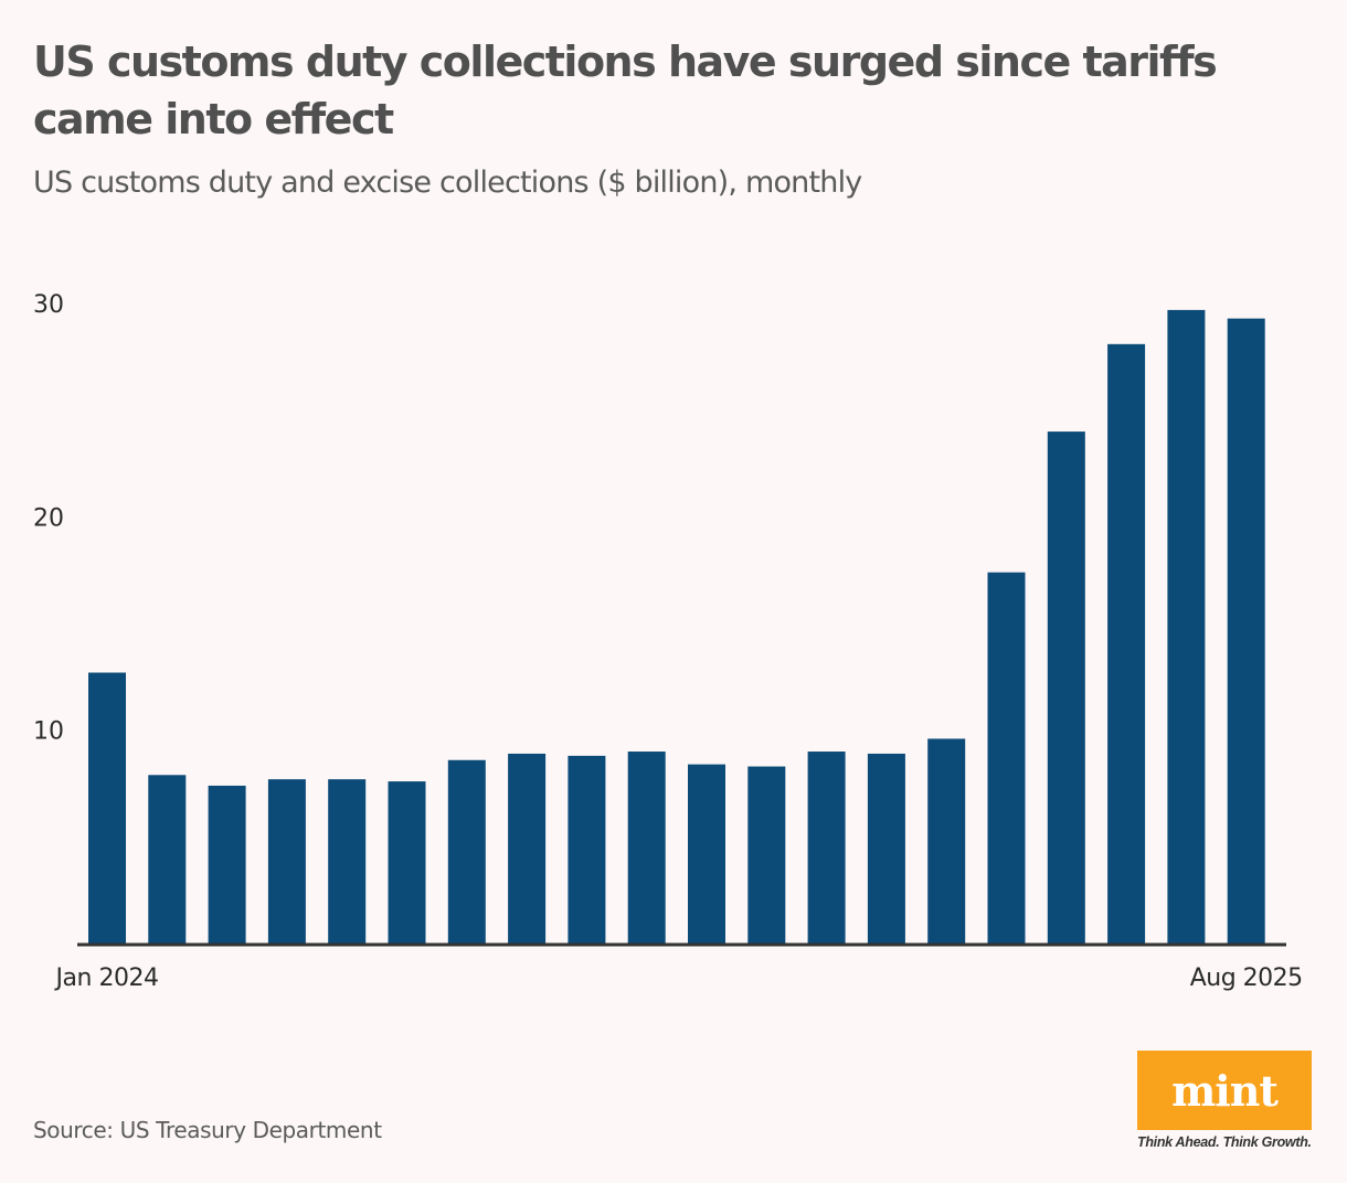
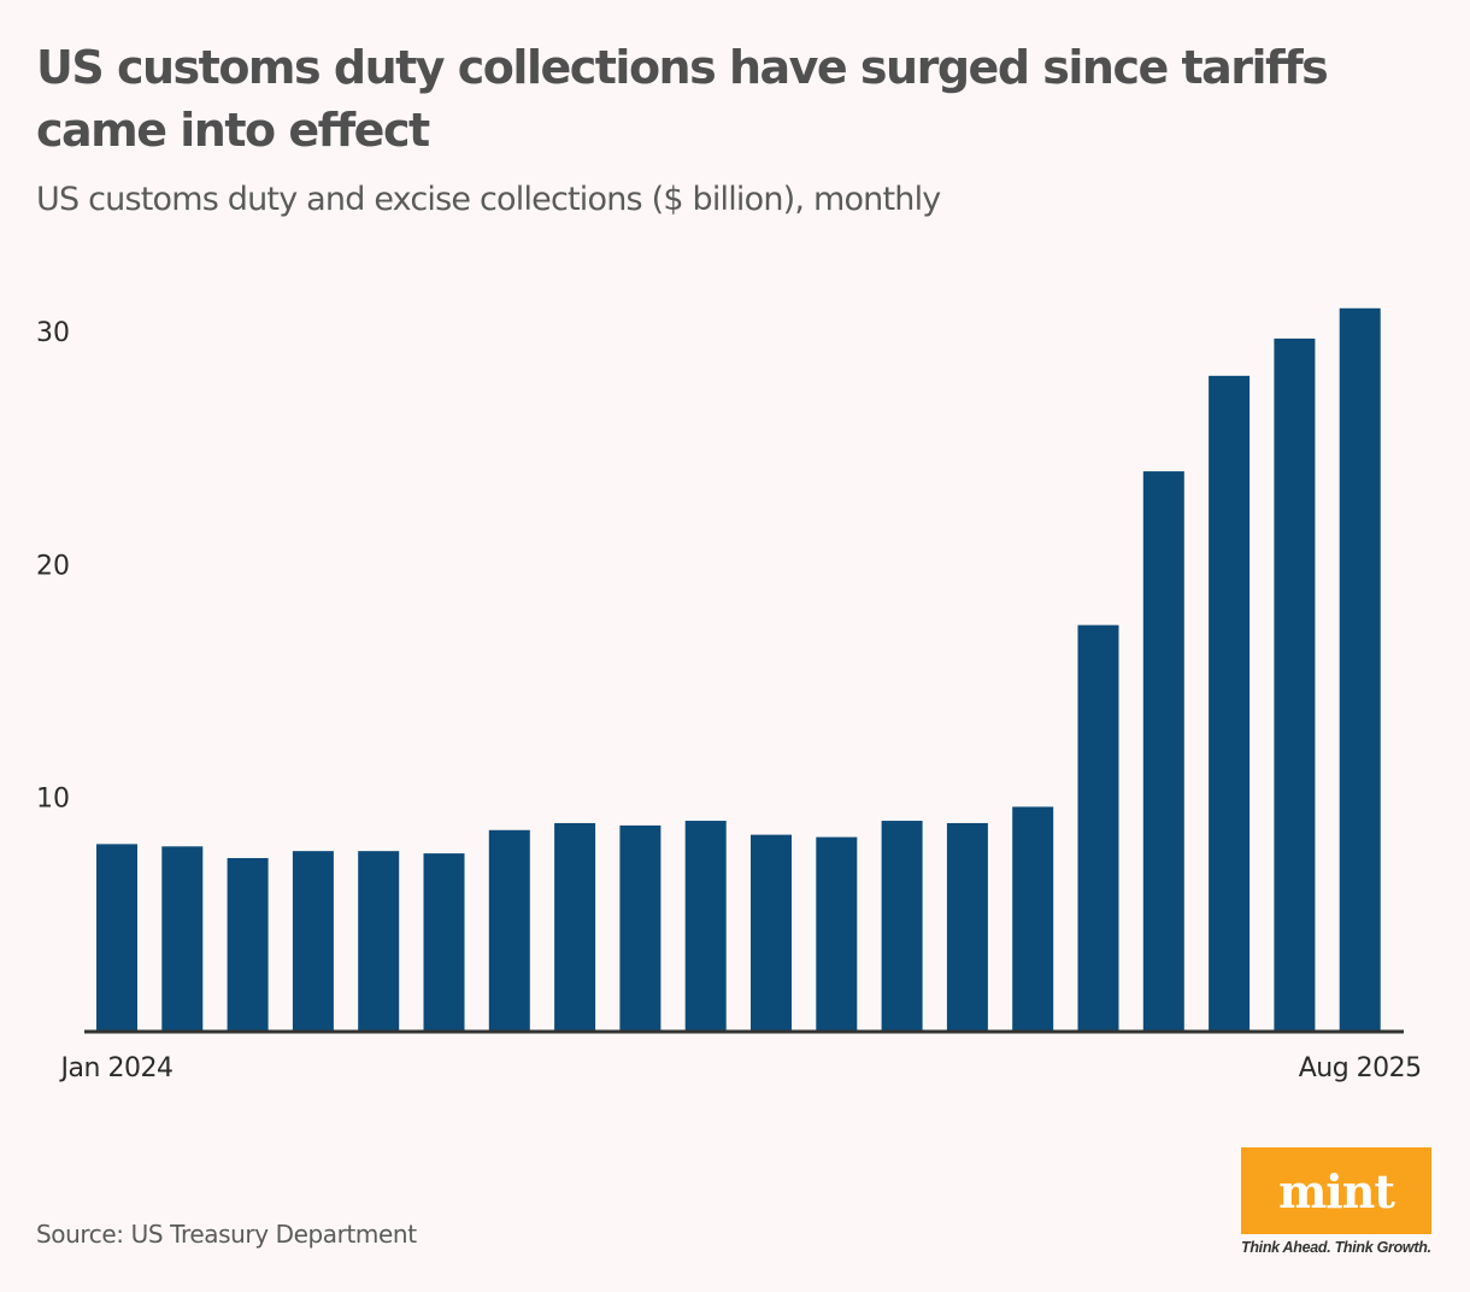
Jan 2024: 12.7 -> 8.0
Aug 2025: 29.3 -> 31.0
